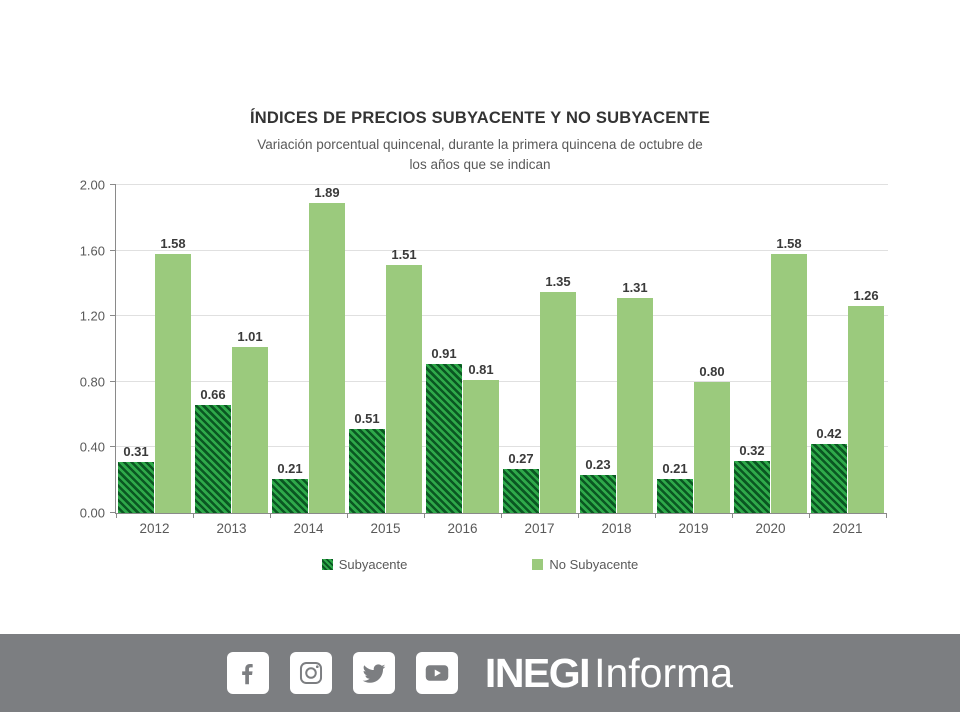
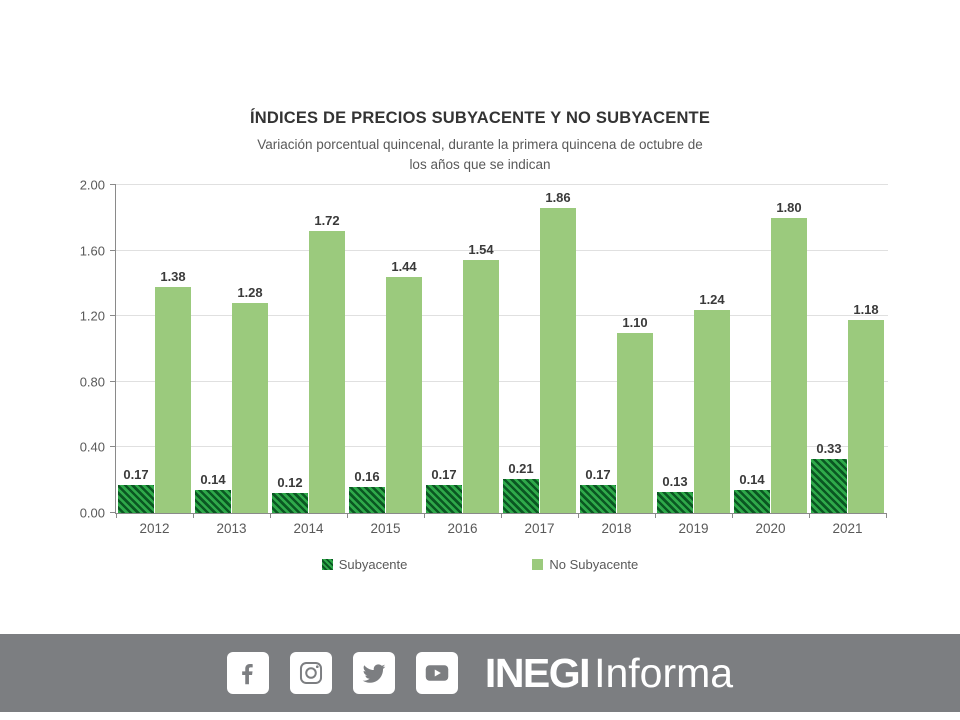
Subyacente/2012: 0.31 -> 0.17
No Subyacente/2012: 1.58 -> 1.38
Subyacente/2013: 0.66 -> 0.14
No Subyacente/2013: 1.01 -> 1.28
Subyacente/2014: 0.21 -> 0.12
No Subyacente/2014: 1.89 -> 1.72
Subyacente/2015: 0.51 -> 0.16
No Subyacente/2015: 1.51 -> 1.44
Subyacente/2016: 0.91 -> 0.17
No Subyacente/2016: 0.81 -> 1.54
Subyacente/2017: 0.27 -> 0.21
No Subyacente/2017: 1.35 -> 1.86
Subyacente/2018: 0.23 -> 0.17
No Subyacente/2018: 1.31 -> 1.10
Subyacente/2019: 0.21 -> 0.13
No Subyacente/2019: 0.80 -> 1.24
Subyacente/2020: 0.32 -> 0.14
No Subyacente/2020: 1.58 -> 1.80
Subyacente/2021: 0.42 -> 0.33
No Subyacente/2021: 1.26 -> 1.18
